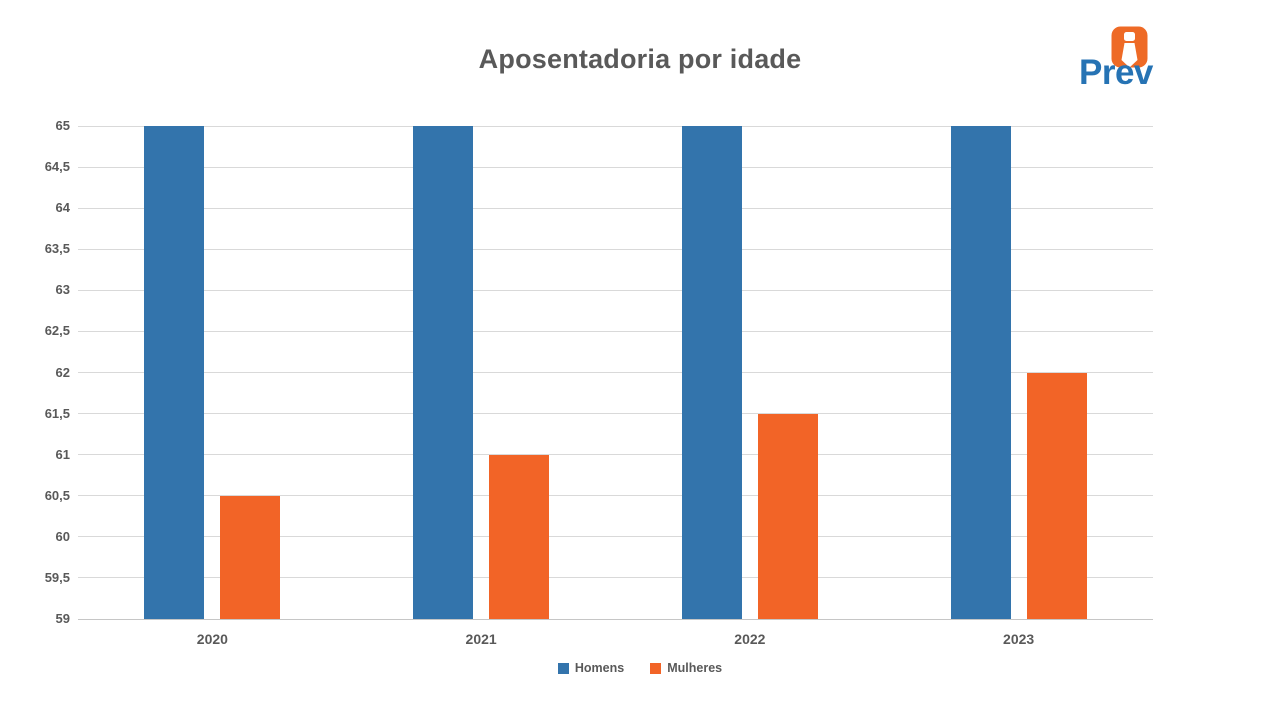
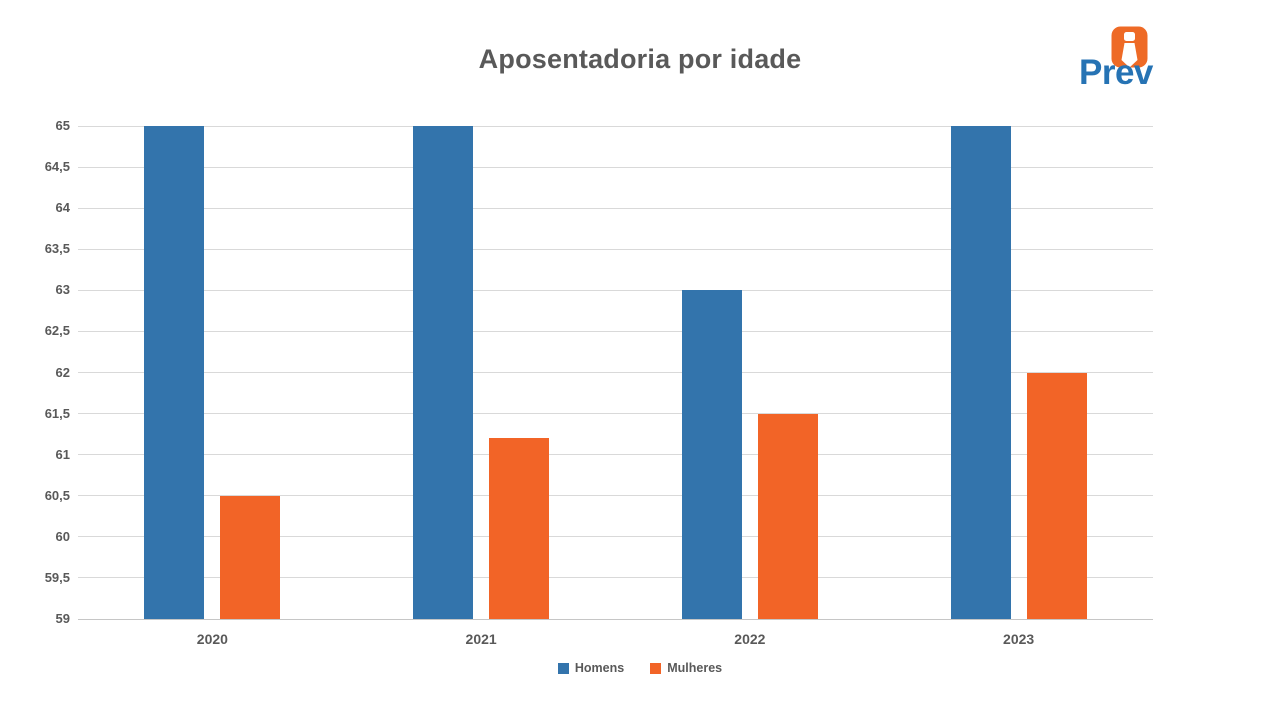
Mulheres/2021: 61.0 -> 61.2
Homens/2022: 65 -> 63
